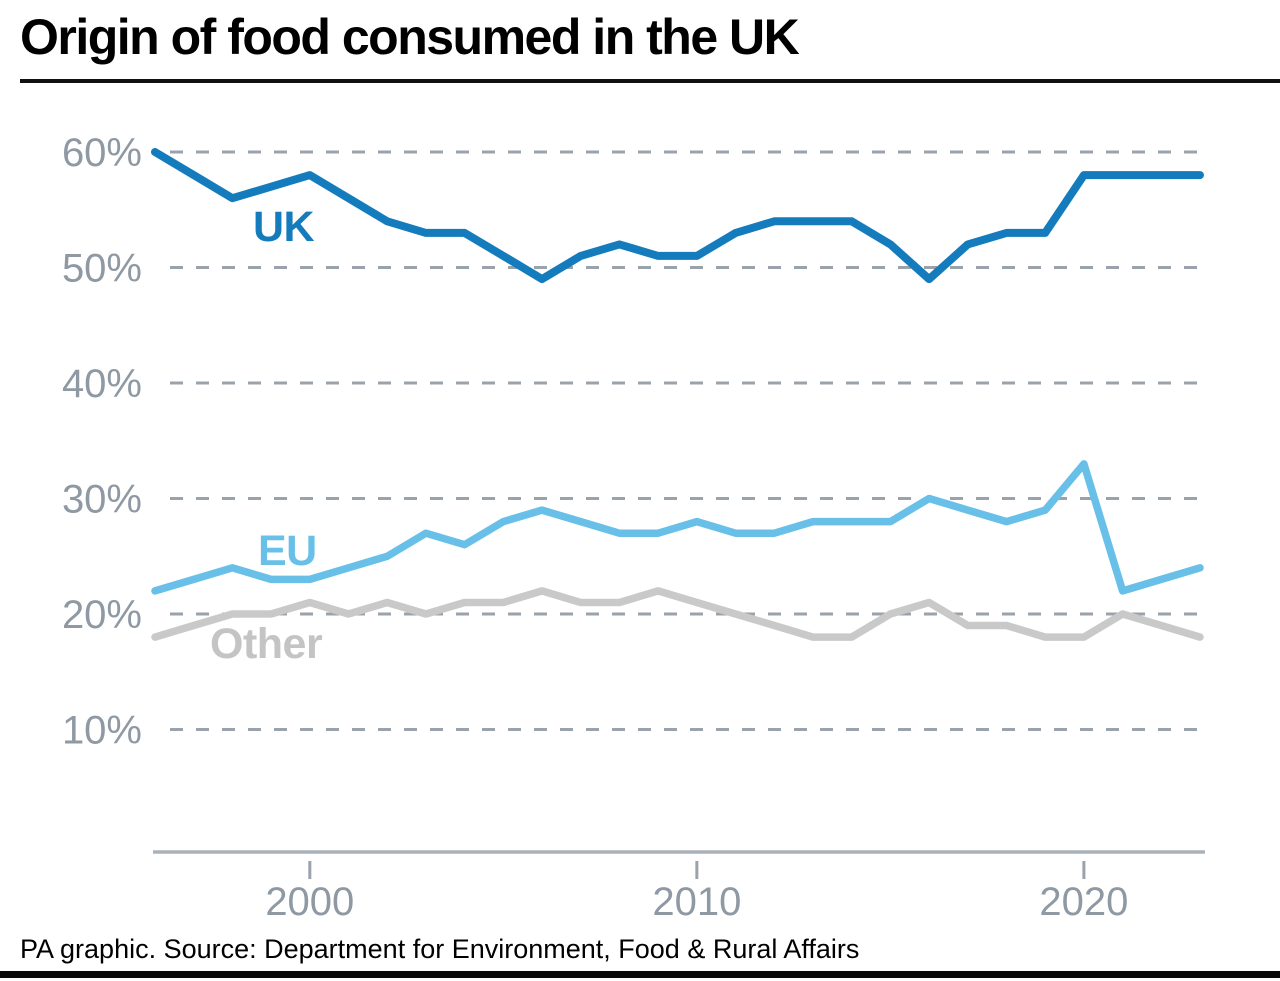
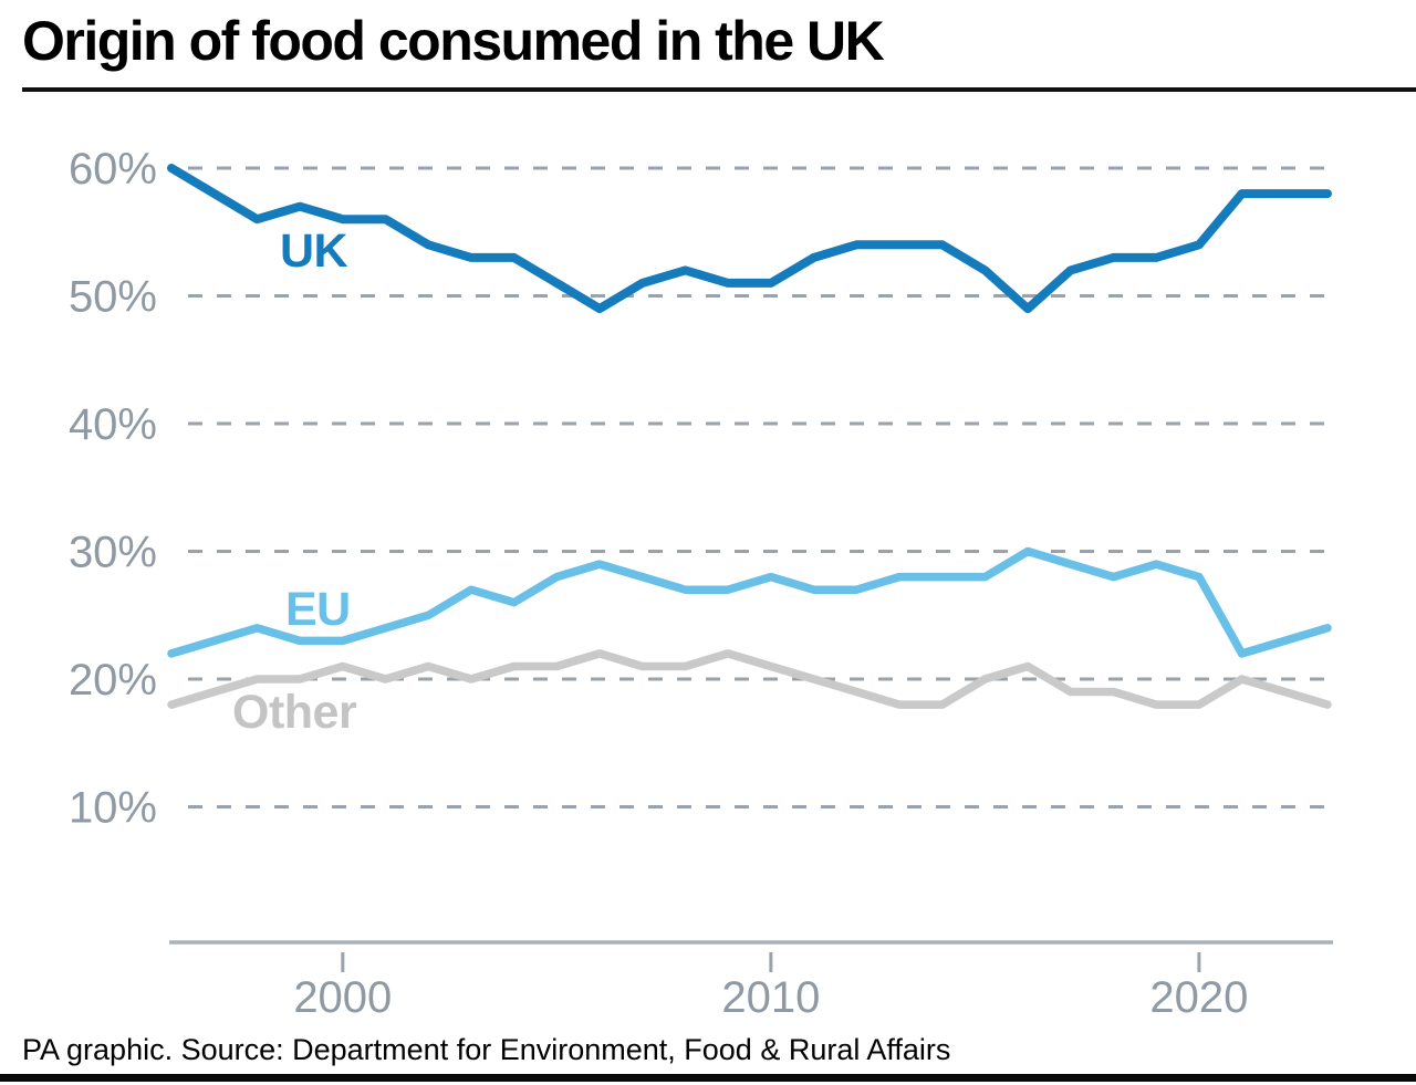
UK/2000: 58% -> 56%
UK/2020: 58% -> 54%
EU/2020: 33% -> 28%
